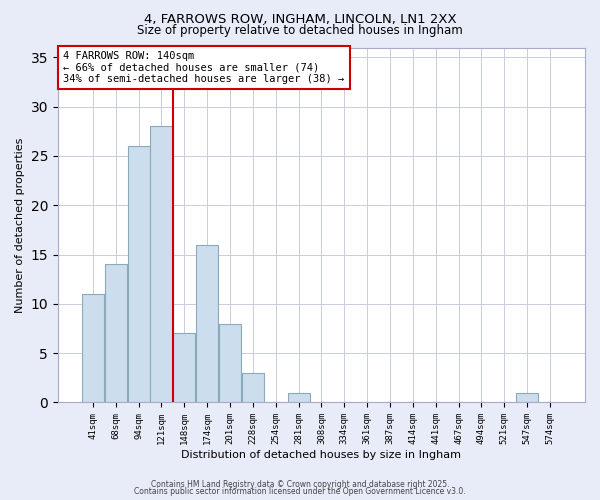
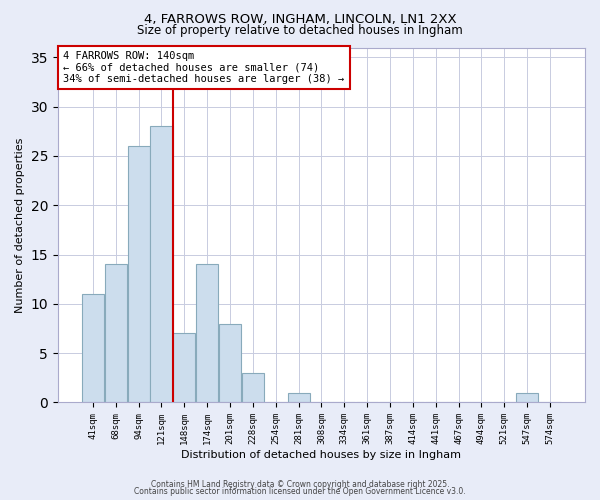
174sqm: 16 -> 14
